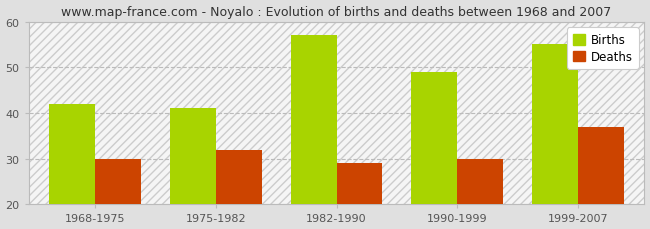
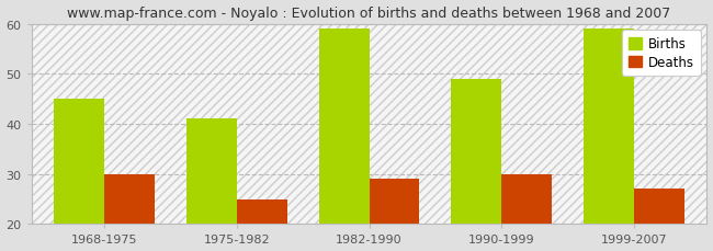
Births/1968-1975: 42 -> 45
Deaths/1975-1982: 32 -> 25
Births/1982-1990: 57 -> 59
Births/1999-2007: 55 -> 59
Deaths/1999-2007: 37 -> 27
